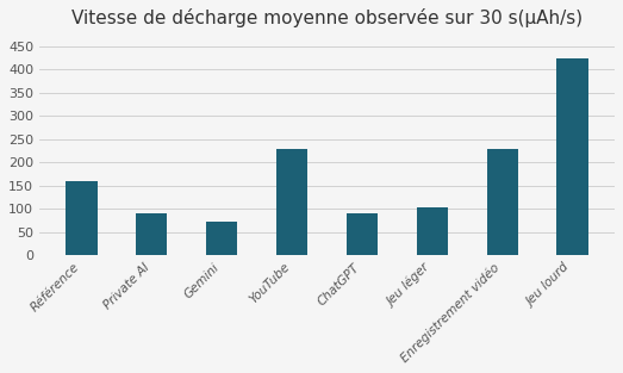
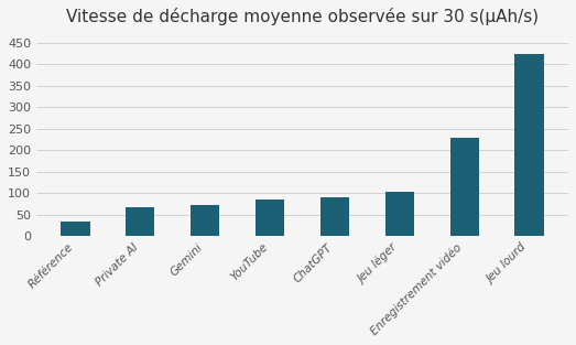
Référence: 160 -> 35
Private AI: 90 -> 67
YouTube: 230 -> 85
